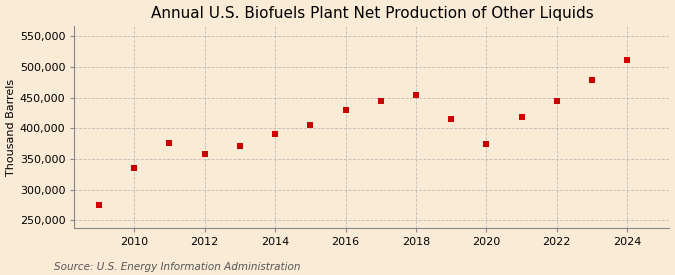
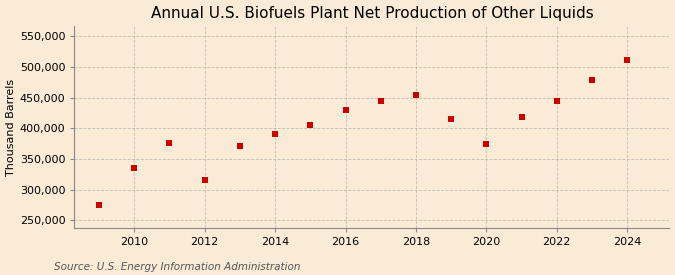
2012: 359,000 -> 316,000
